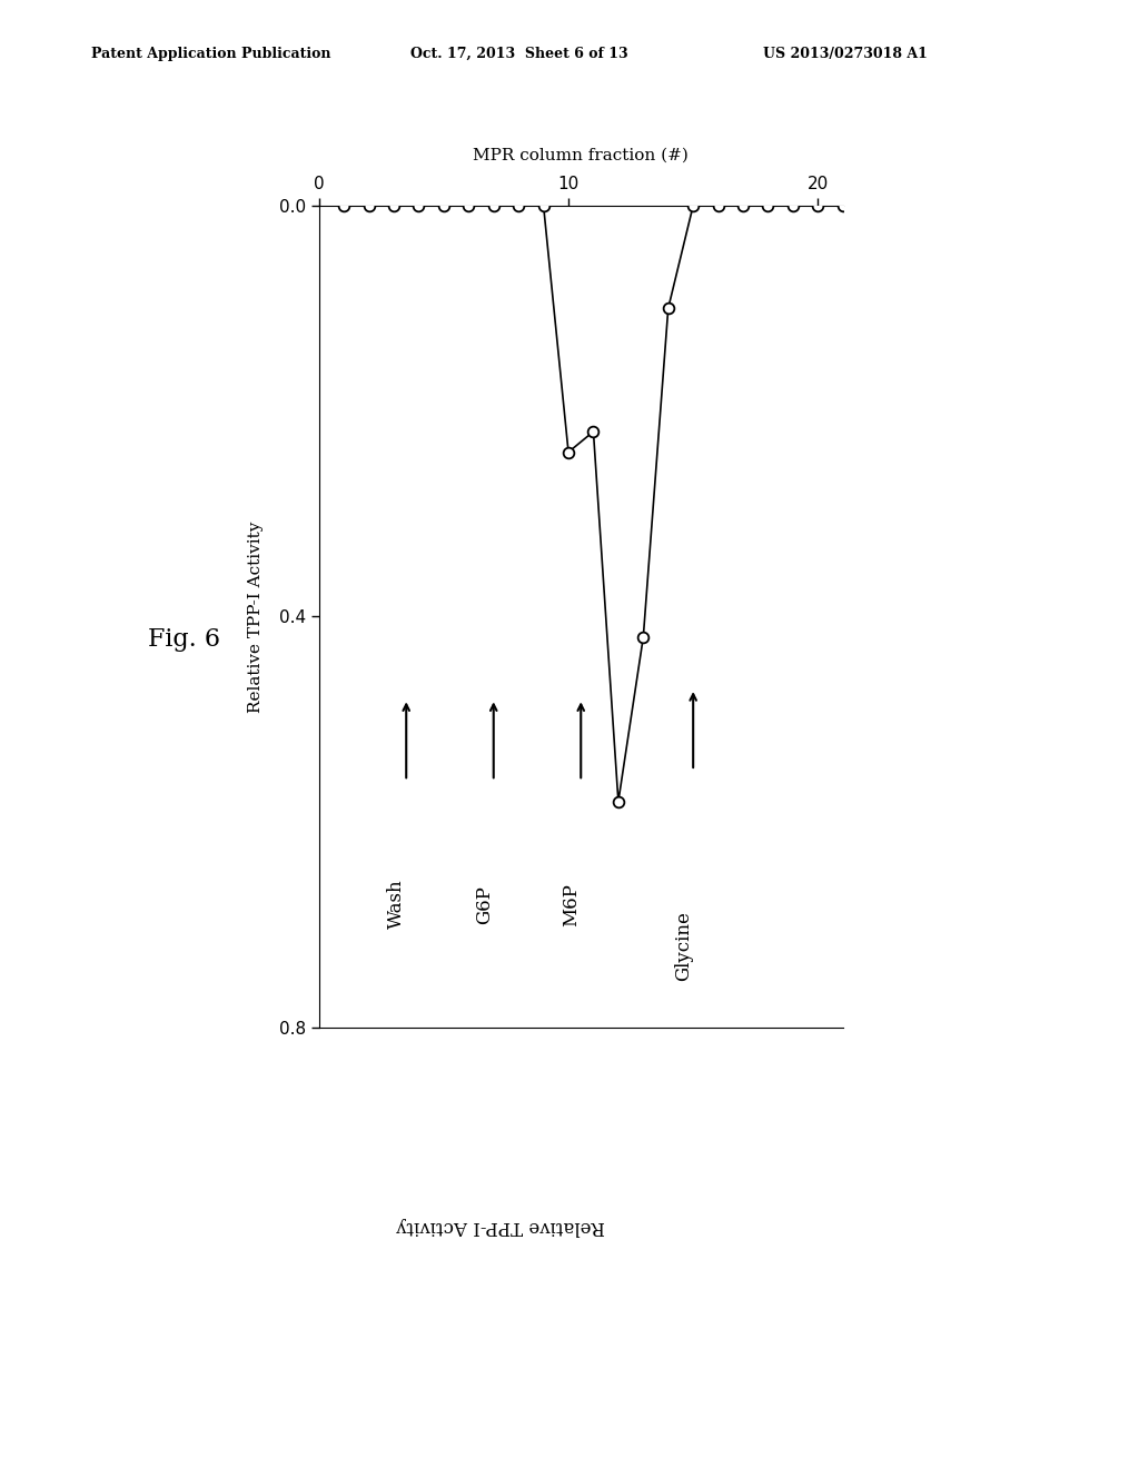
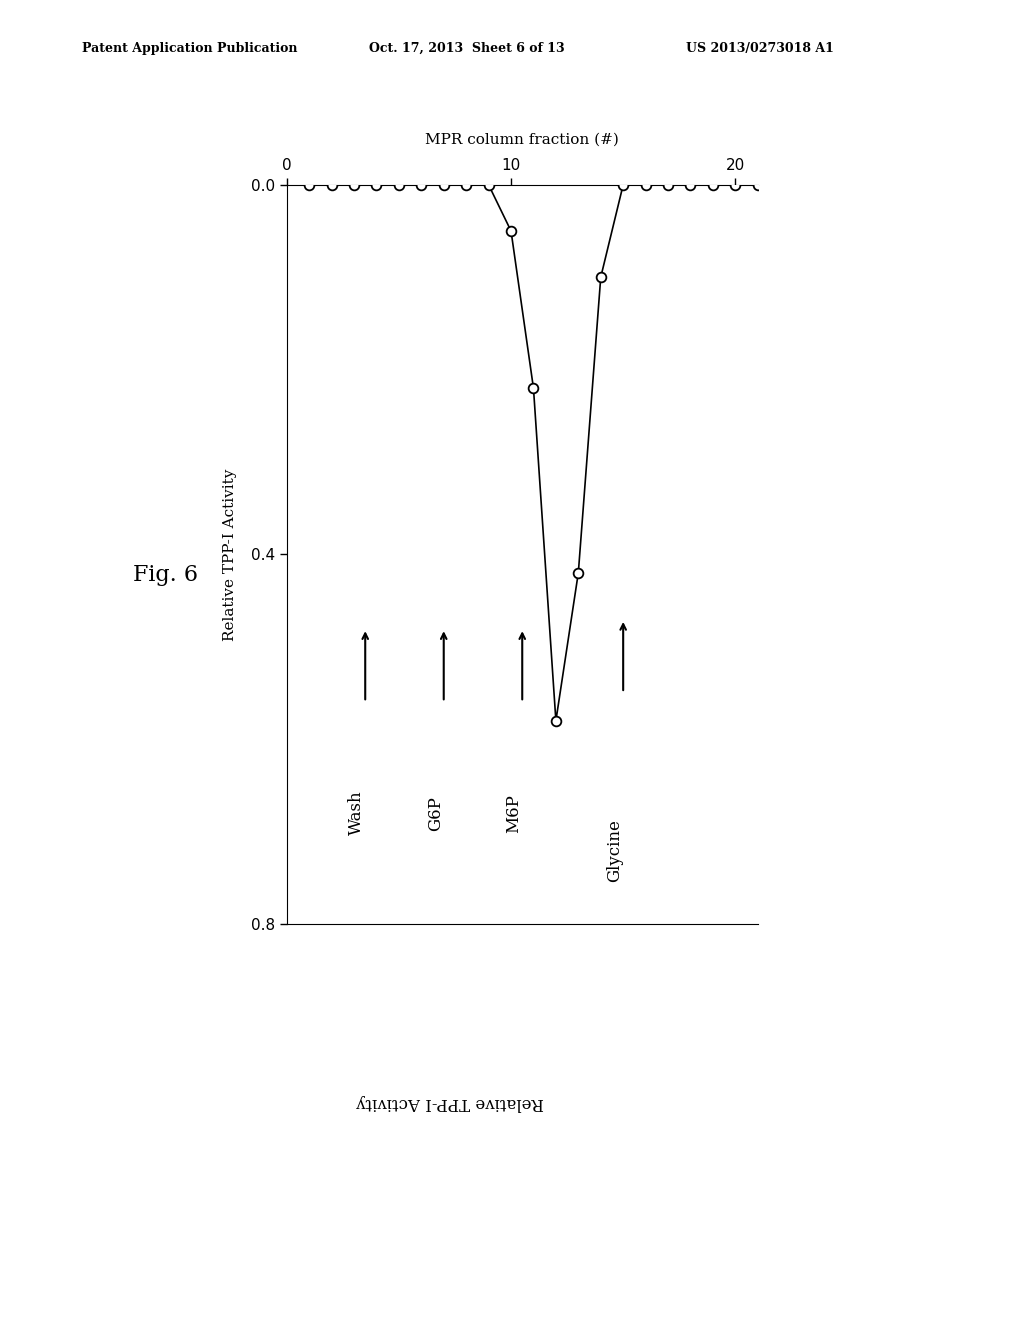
10: 0.24 -> 0.05
